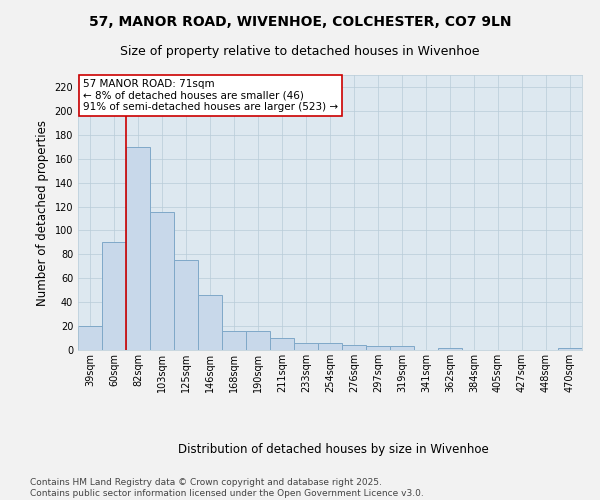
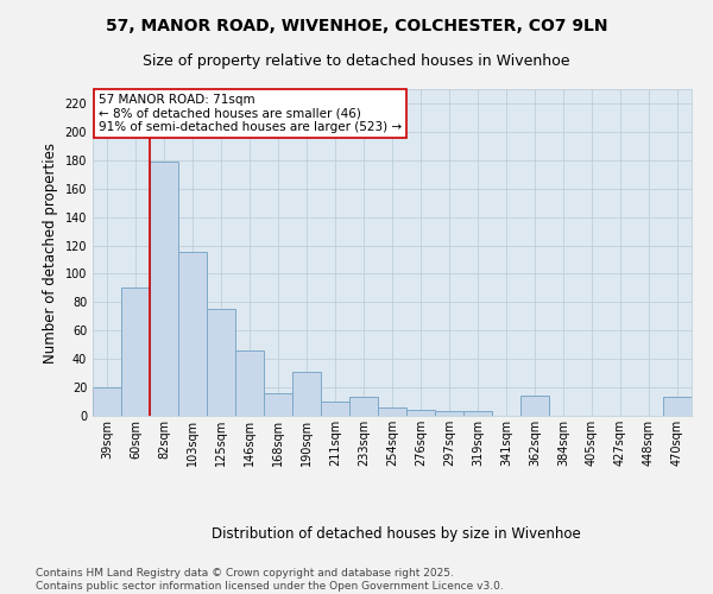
82sqm: 170 -> 179
190sqm: 16 -> 31
233sqm: 6 -> 13
362sqm: 2 -> 14
470sqm: 2 -> 13
